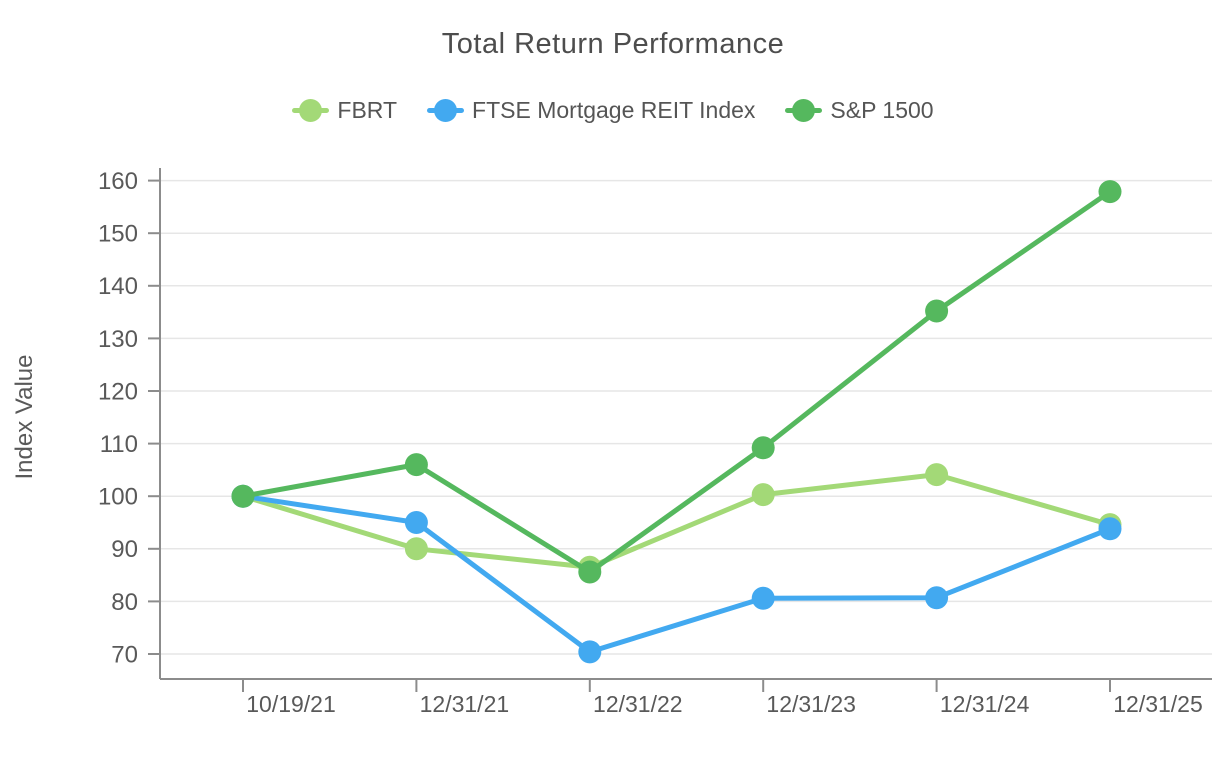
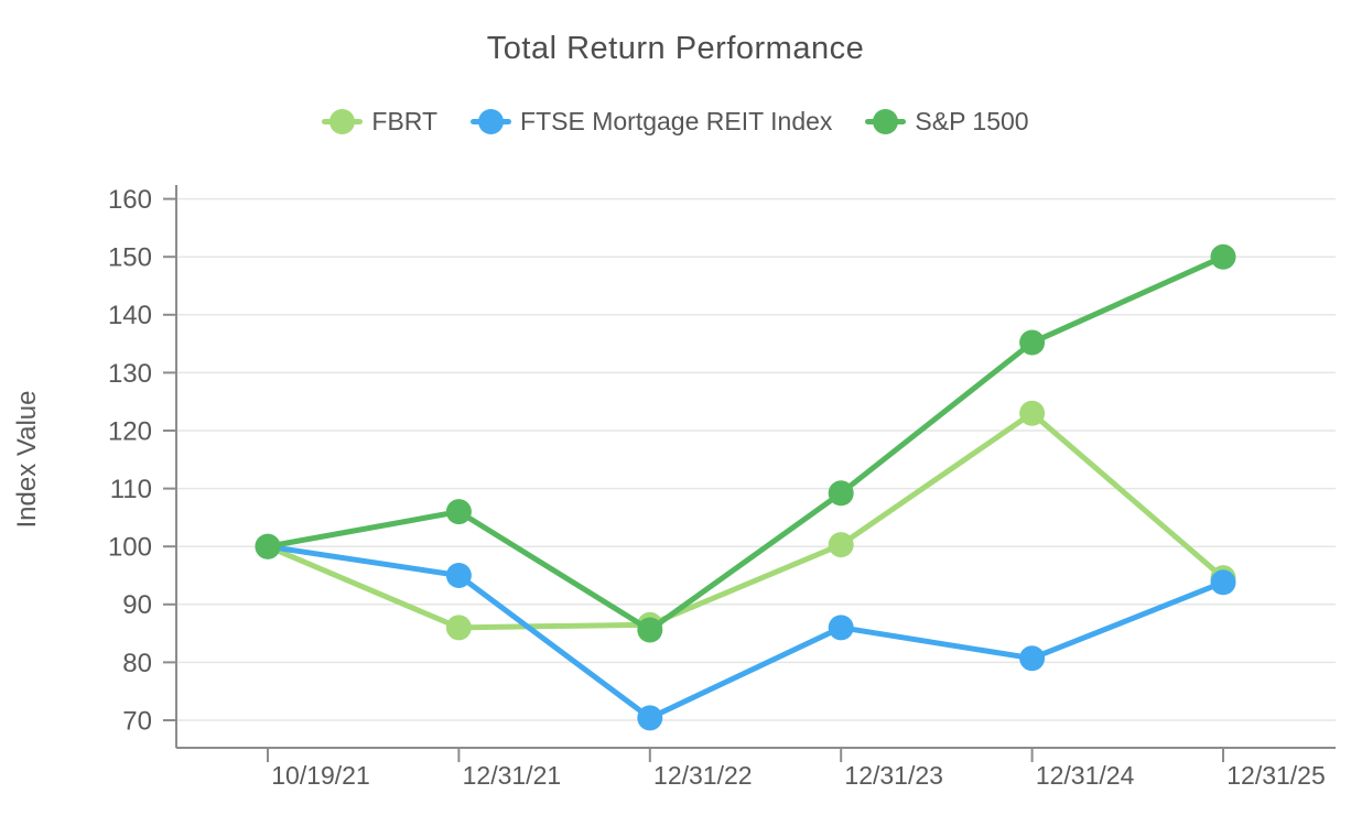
FBRT/12/31/21: 90 -> 86
FTSE Mortgage REIT Index/12/31/23: 81 -> 86
FBRT/12/31/24: 104 -> 123
S&P 1500/12/31/25: 158 -> 150
